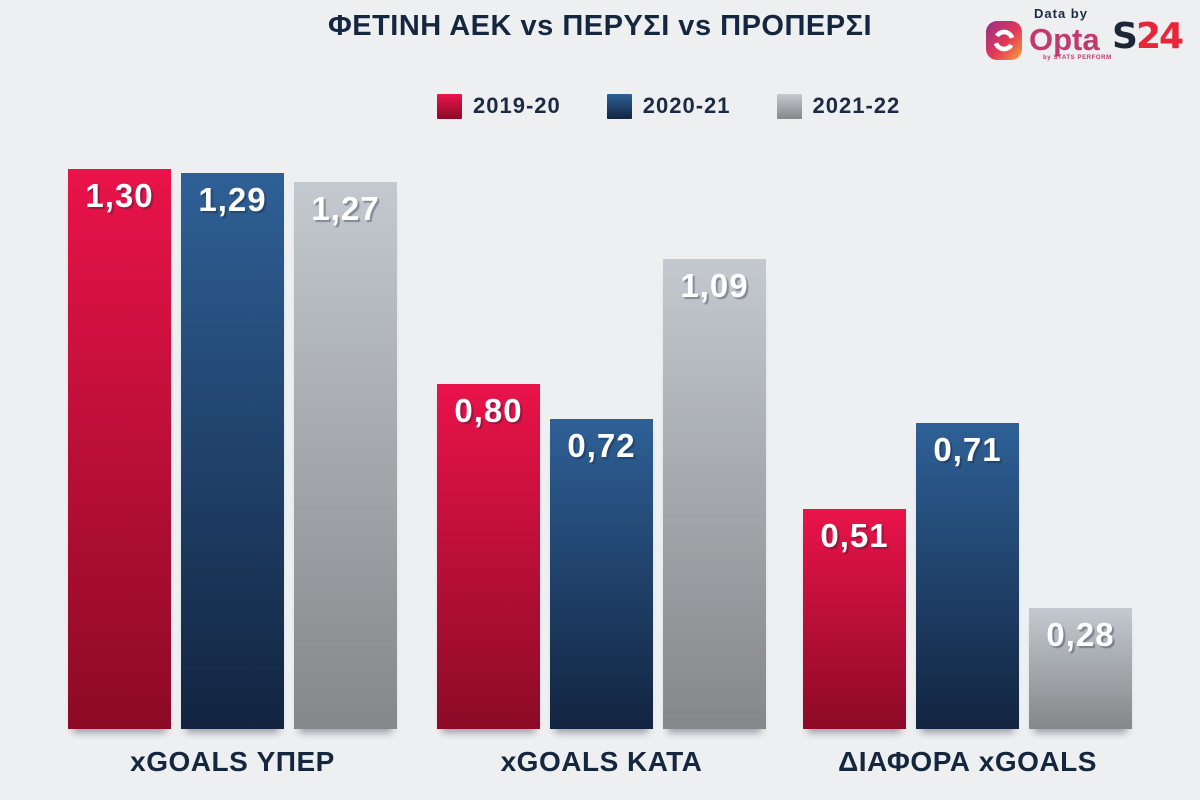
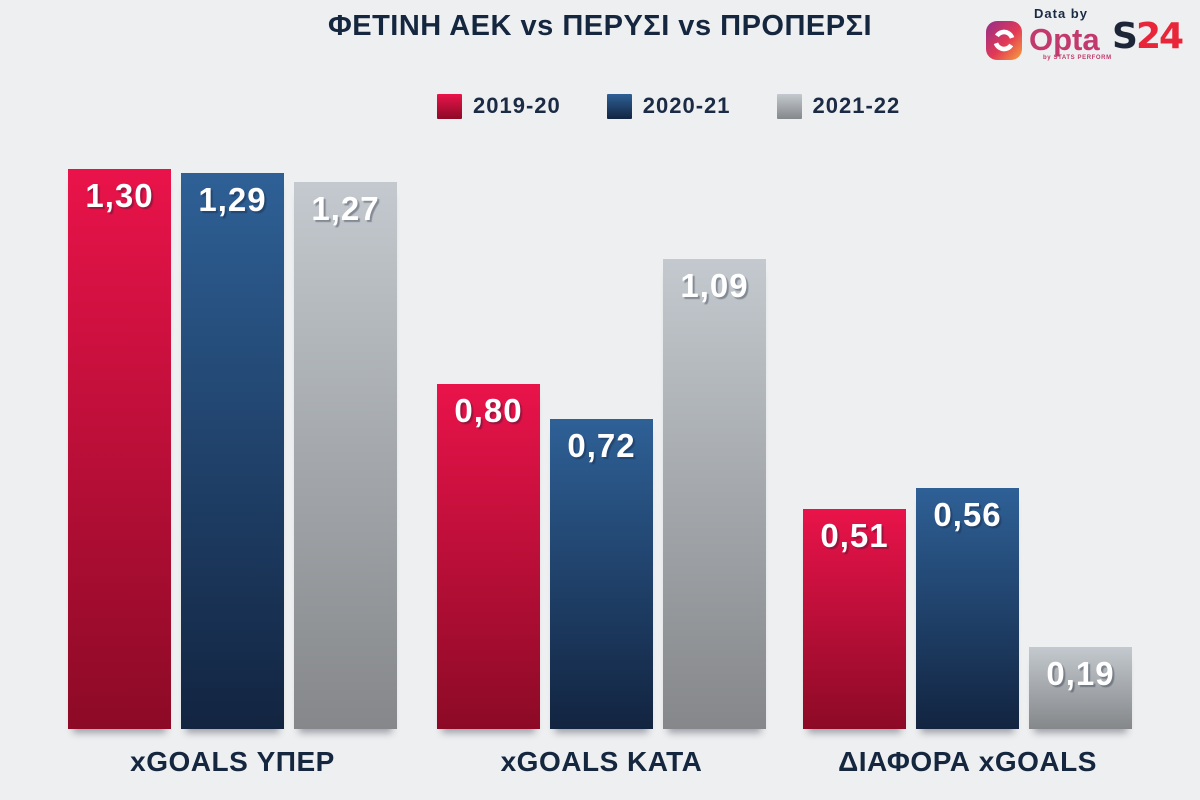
2020-21/ΔΙΑΦΟΡΑ xGOALS: 0,71 -> 0,56
2021-22/ΔΙΑΦΟΡΑ xGOALS: 0,28 -> 0,19
